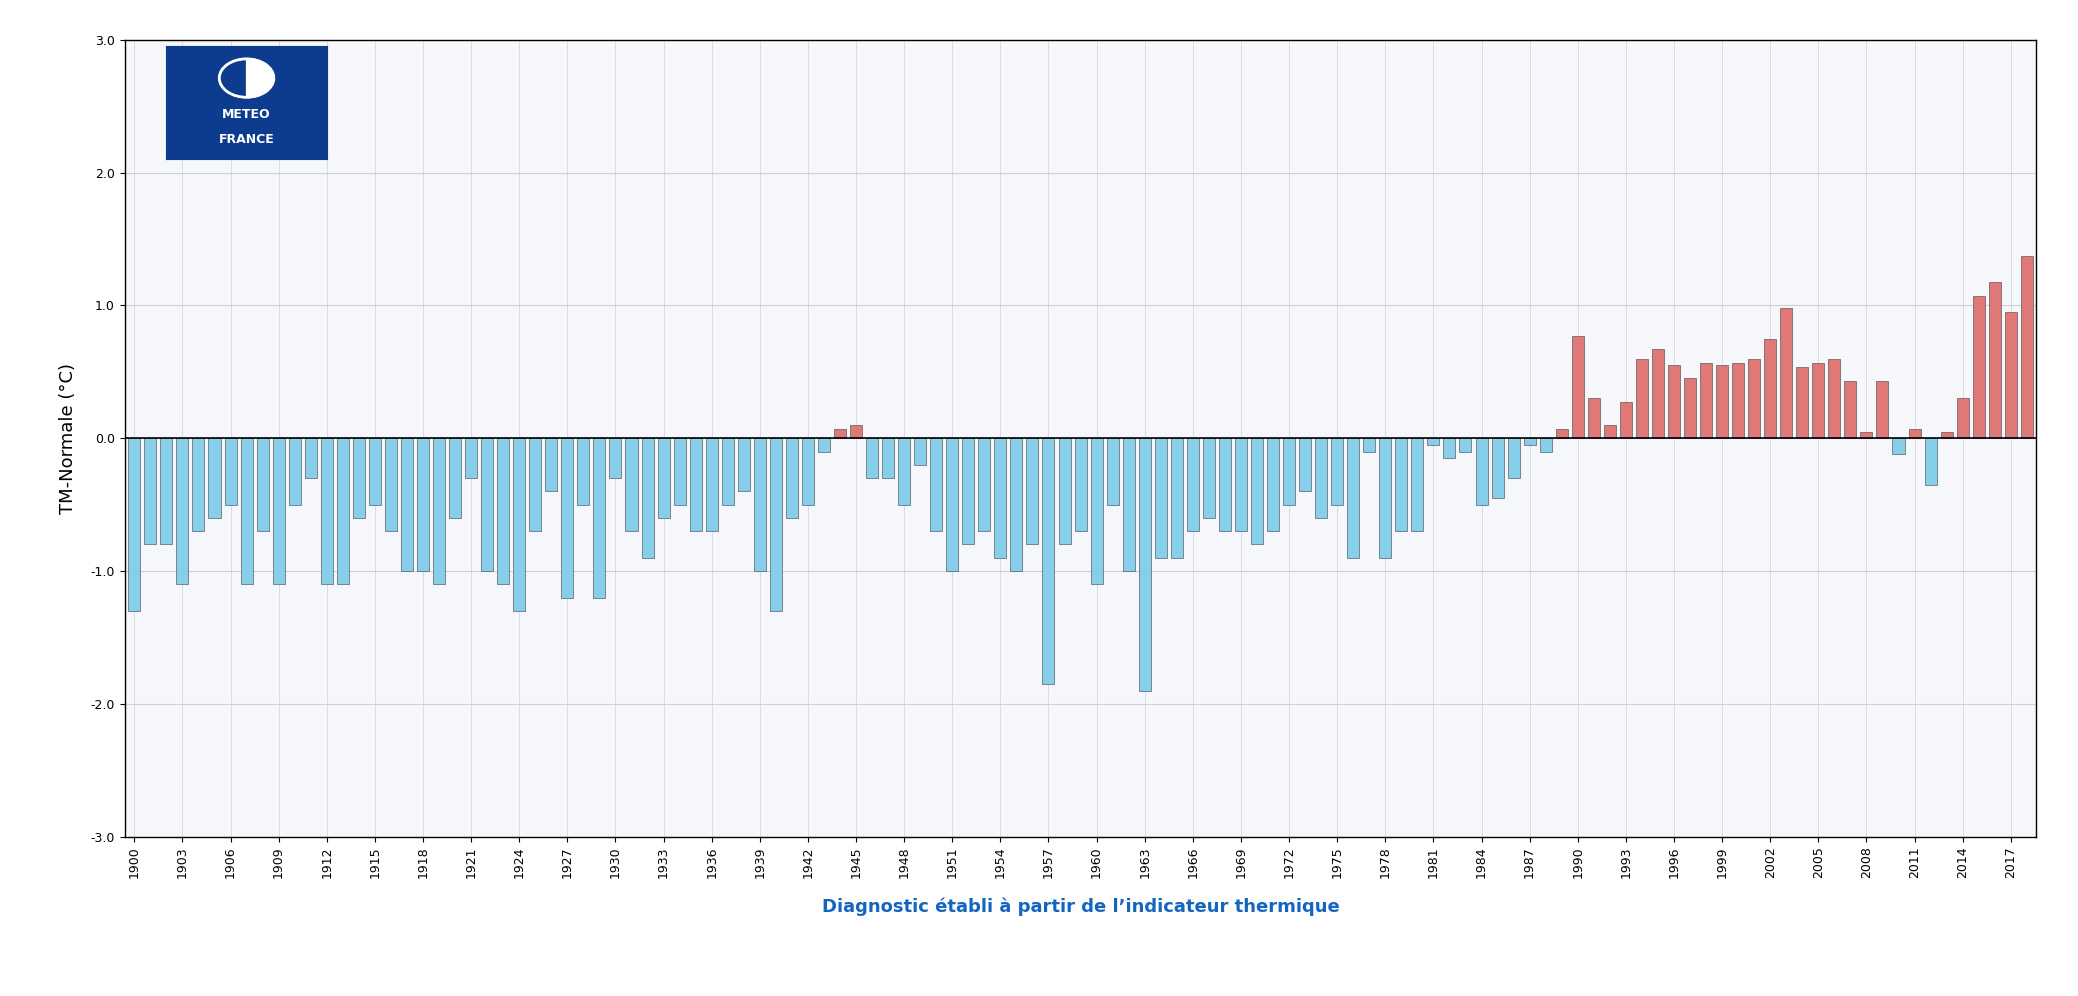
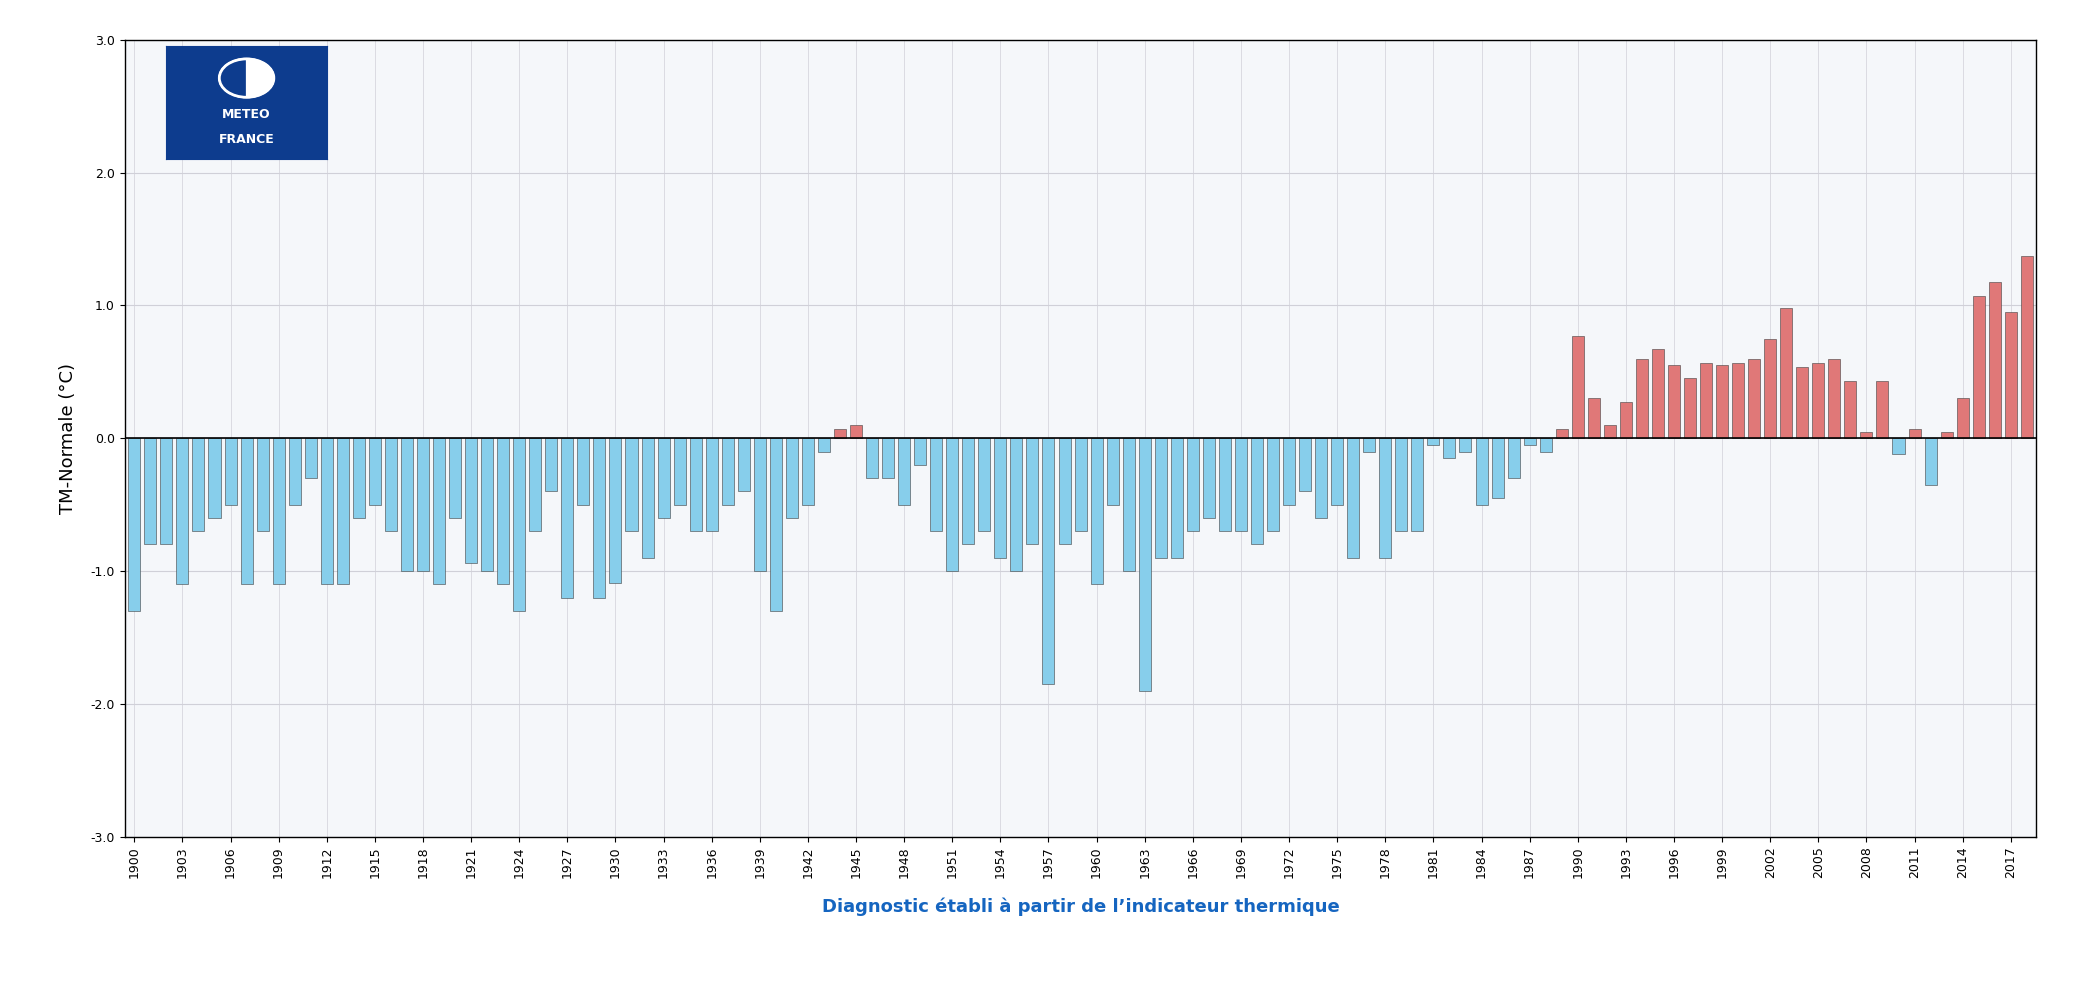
1921: -0.30 -> -0.94
1930: -0.30 -> -1.09
